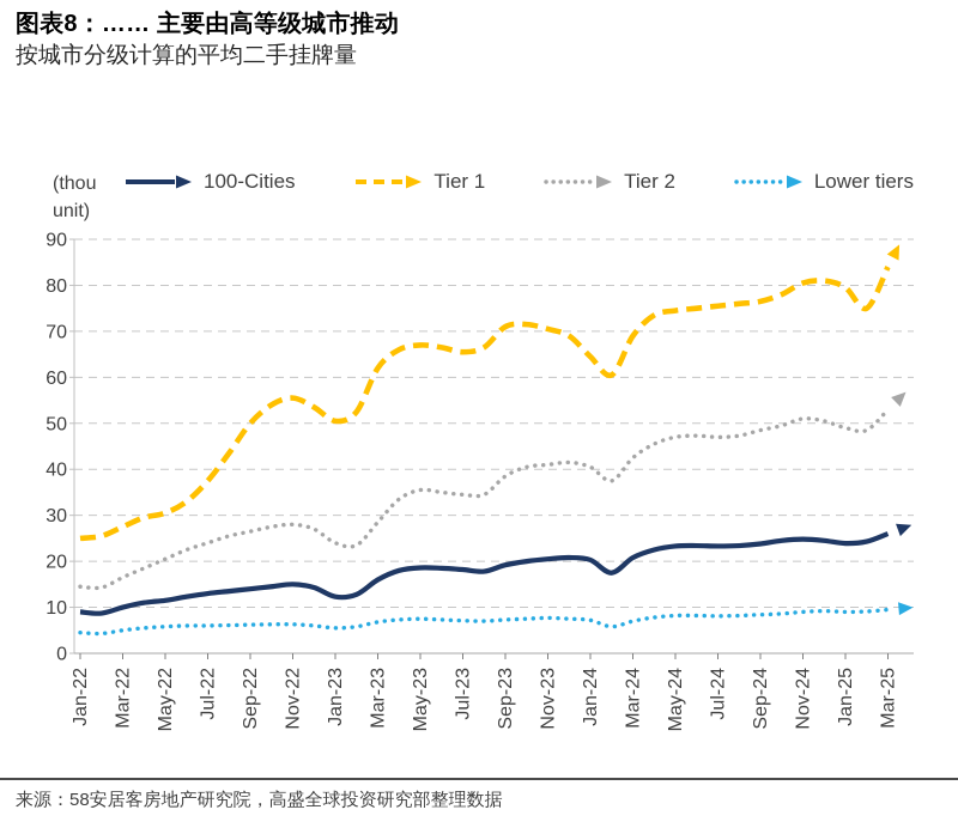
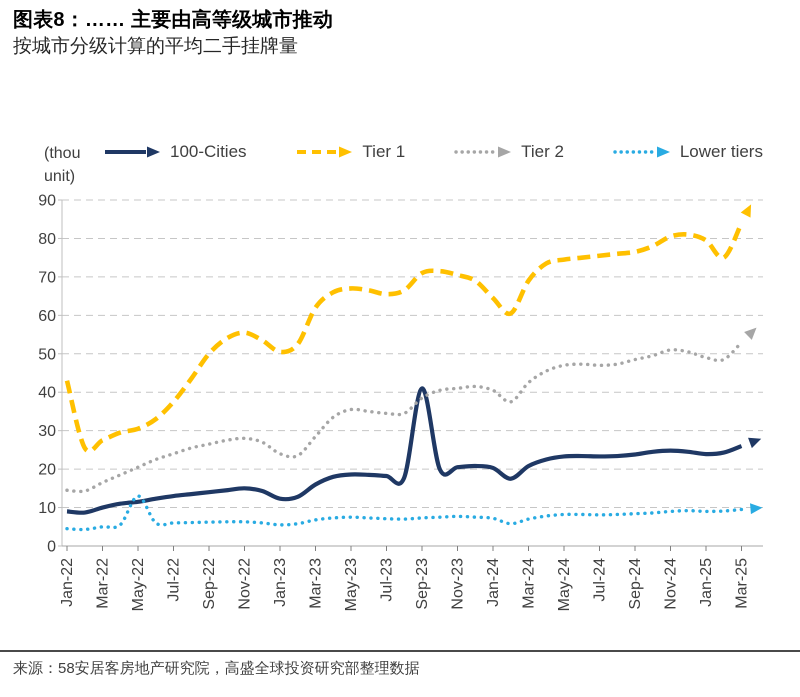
Tier 1/Jan-22: 25 -> 43
Lower tiers/May-22: 6 -> 13
100-Cities/Sep-23: 19 -> 41
